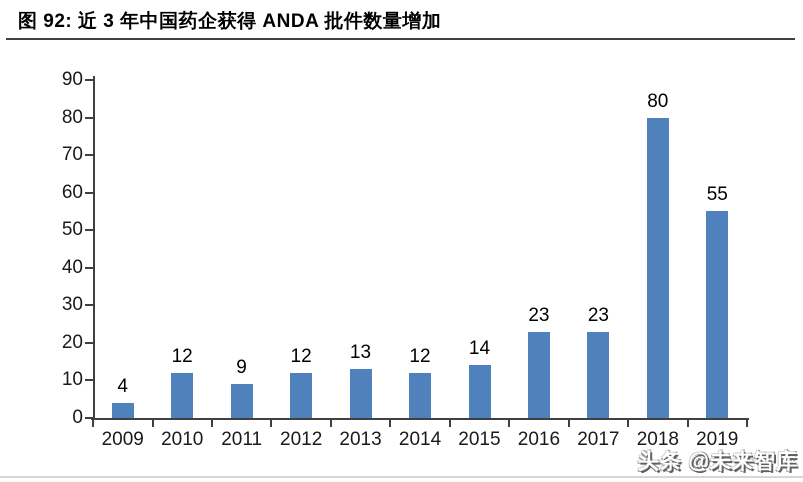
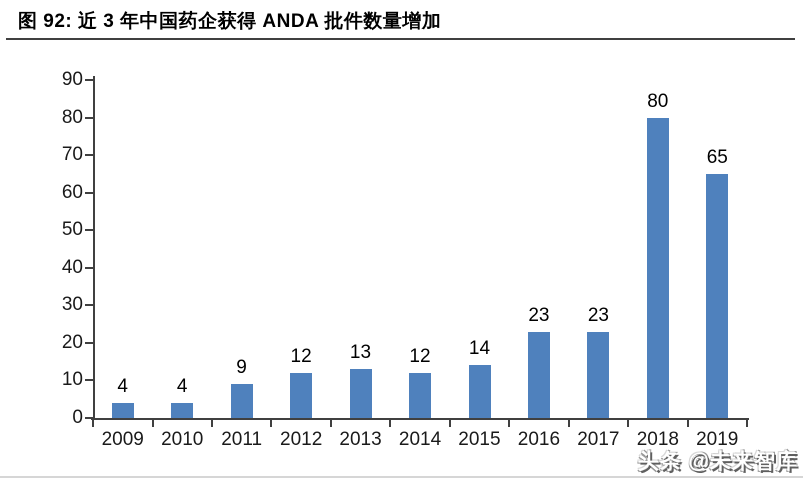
2010: 12 -> 4
2019: 55 -> 65
